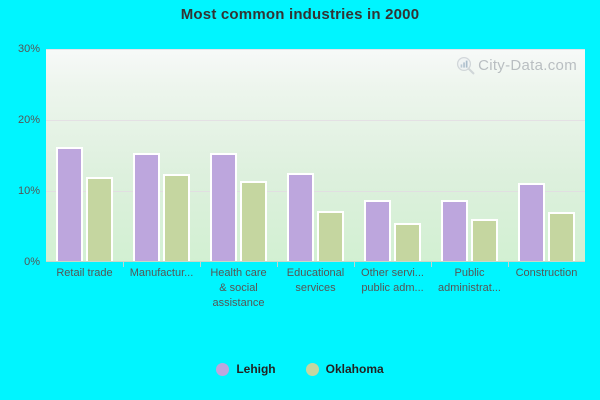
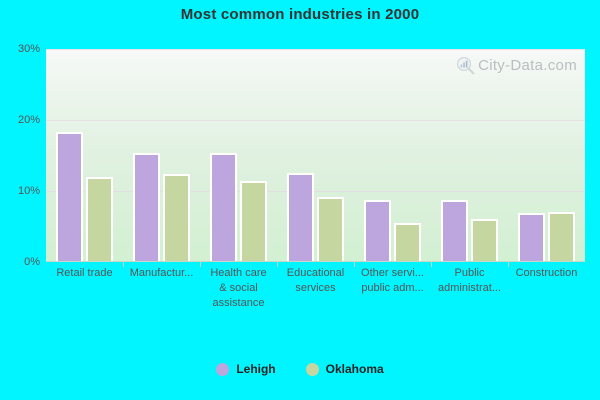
Lehigh/Retail trade: 16% -> 18%
Oklahoma/Educational services: 7% -> 9%
Lehigh/Construction: 11% -> 7%
